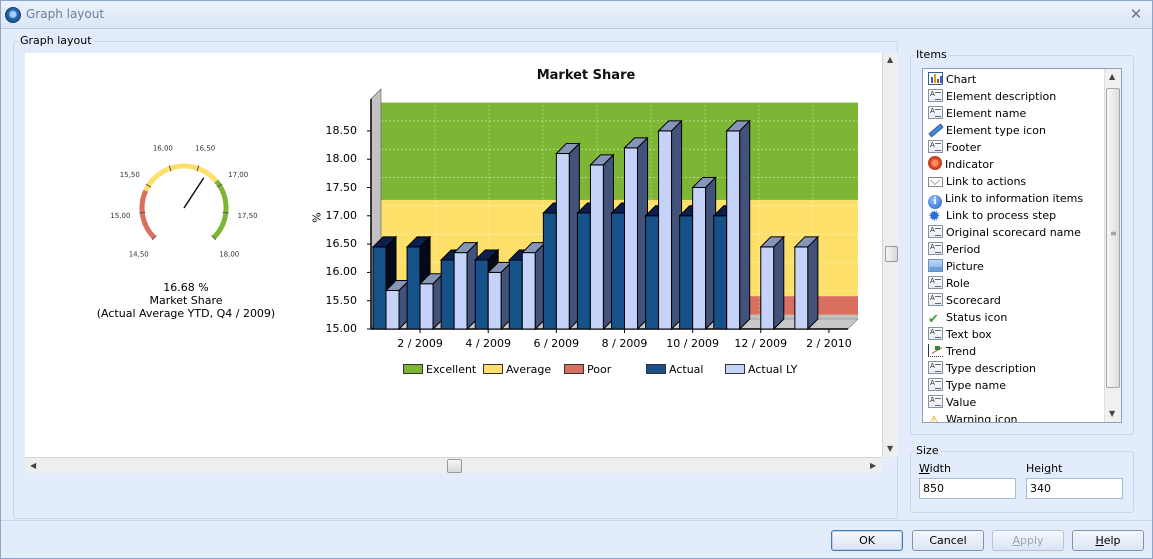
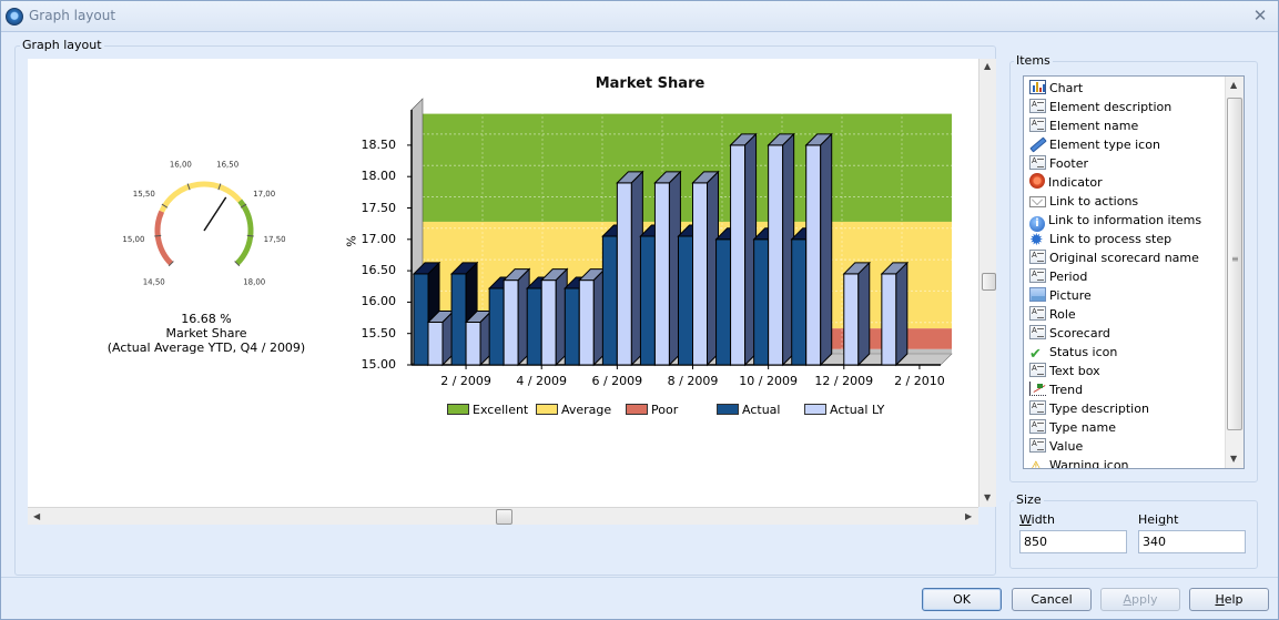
Actual LY/2/2009: 15.8 -> 15.7
Actual LY/4/2009: 16.0 -> 16.4
Actual LY/6/2009: 18.1 -> 17.9
Actual LY/8/2009: 18.2 -> 17.9
Actual LY/10/2009: 17.5 -> 18.5
